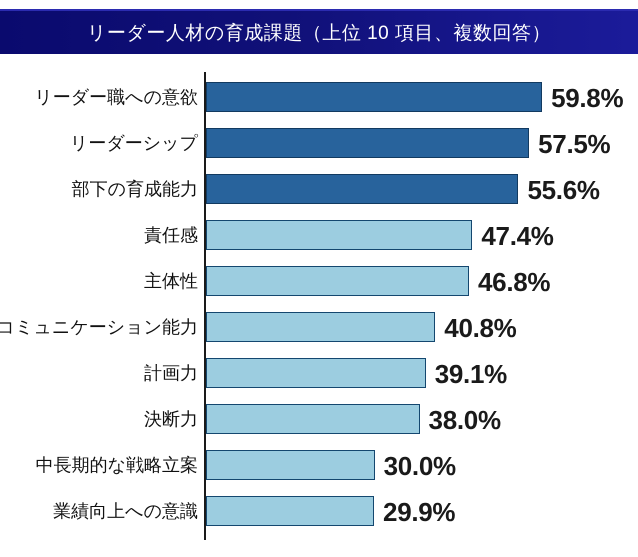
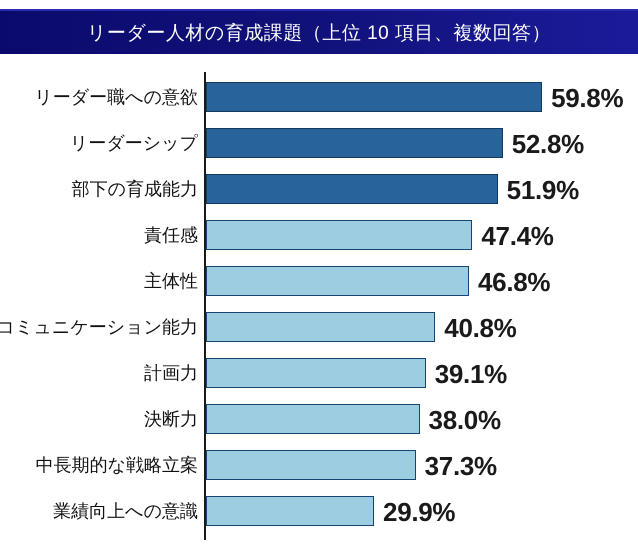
リーダーシップ: 57.5% -> 52.8%
部下の育成能力: 55.6% -> 51.9%
中長期的な戦略立案: 30.0% -> 37.3%
